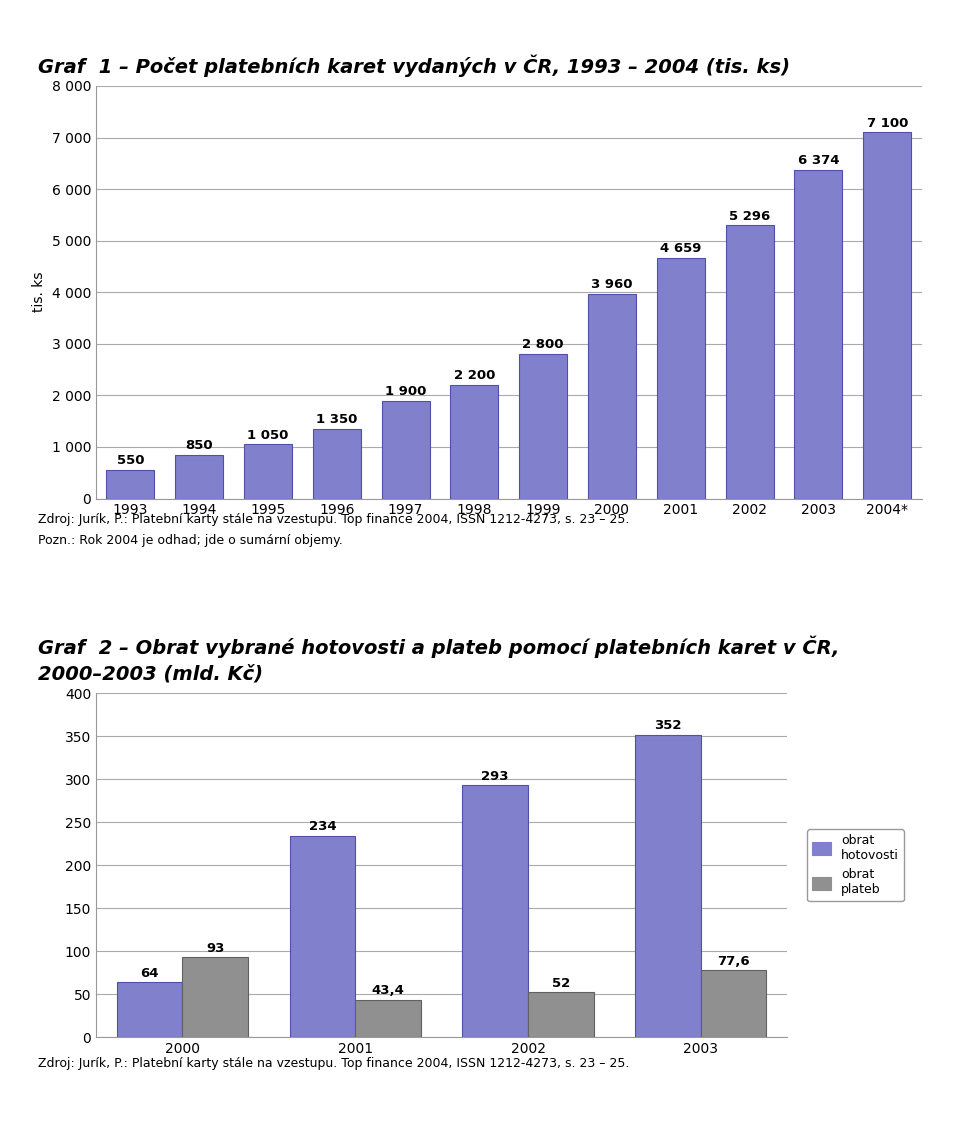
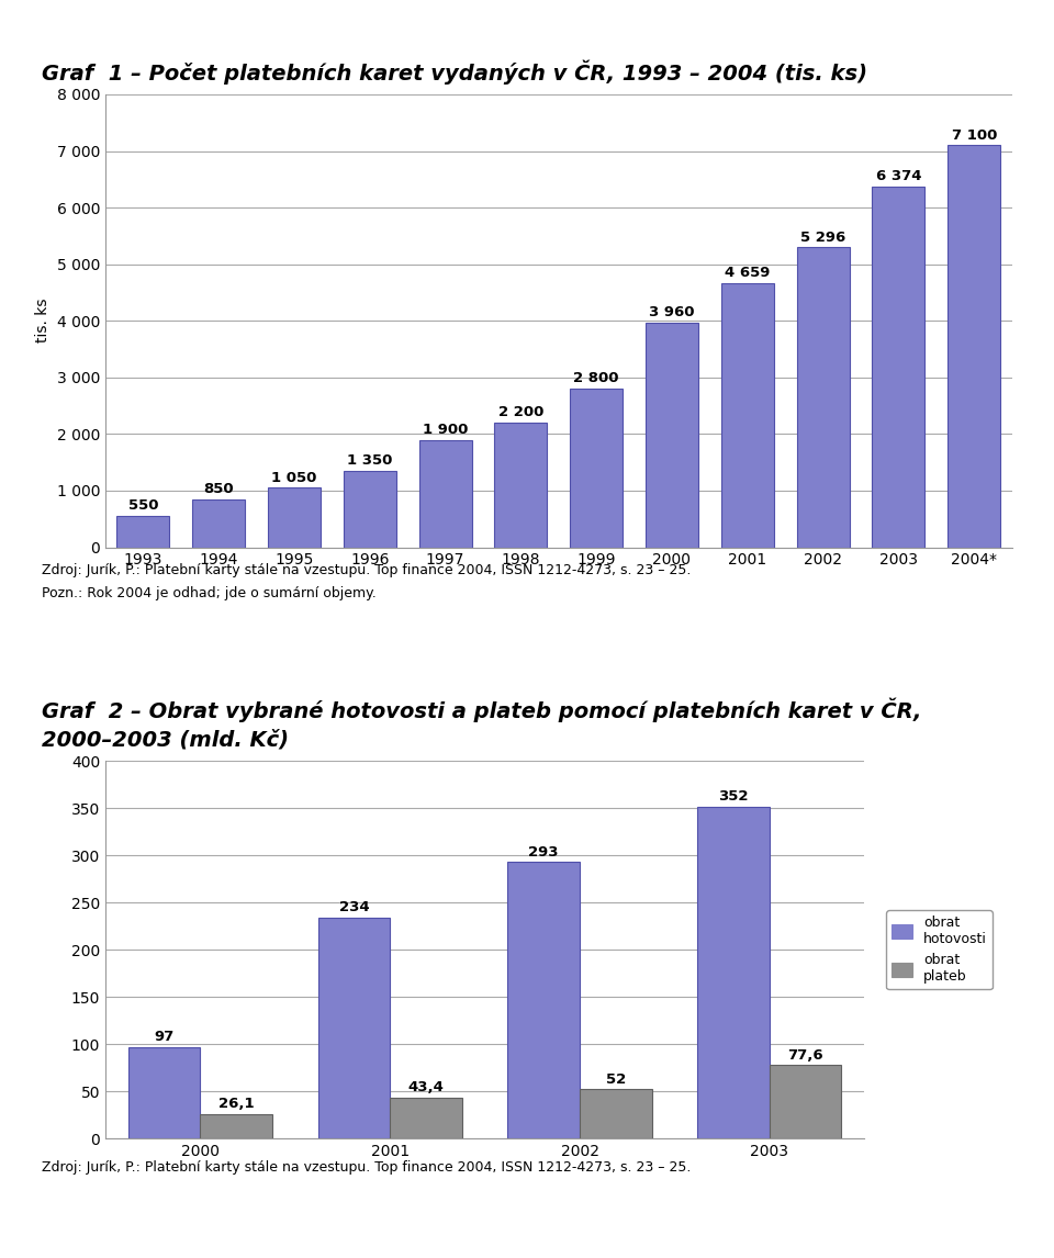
obrat hotovosti/2000: 64 -> 97
obrat plateb/2000: 93 -> 26,1
